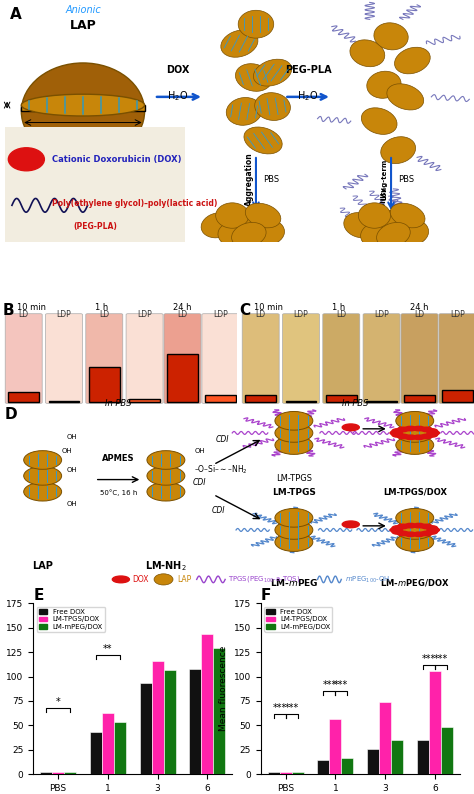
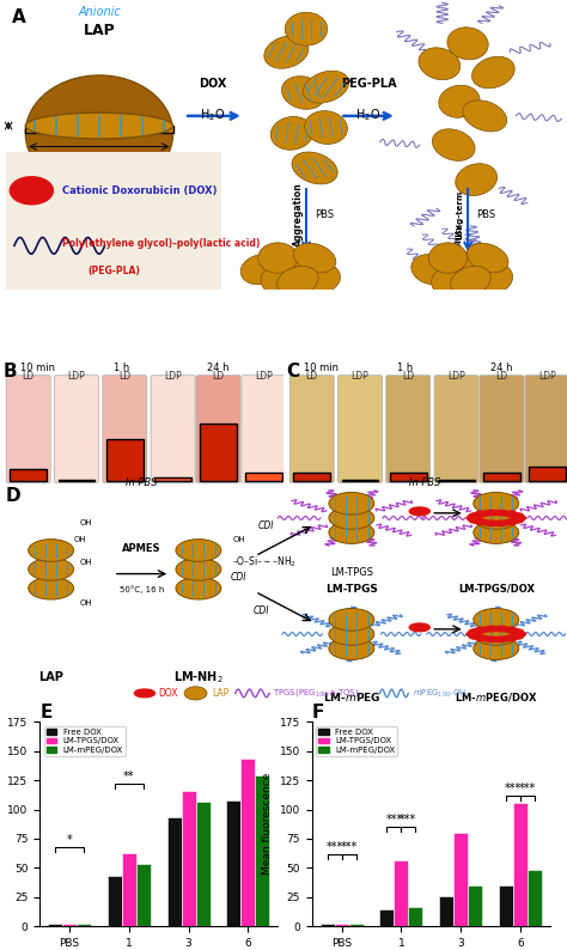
F/LM-TPGS/DOX/3: 74 -> 80
